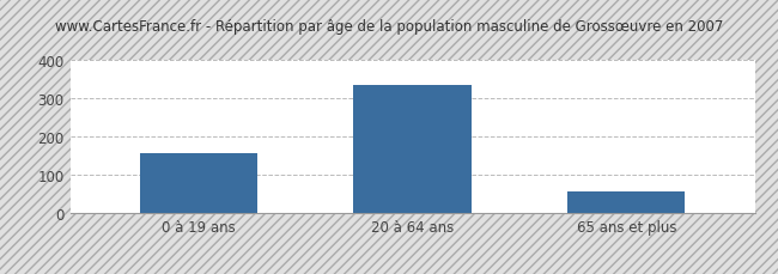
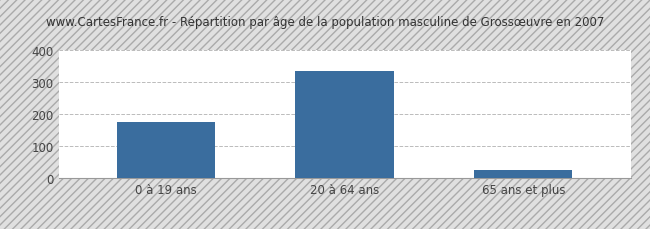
0 à 19 ans: 158 -> 175
65 ans et plus: 57 -> 25
